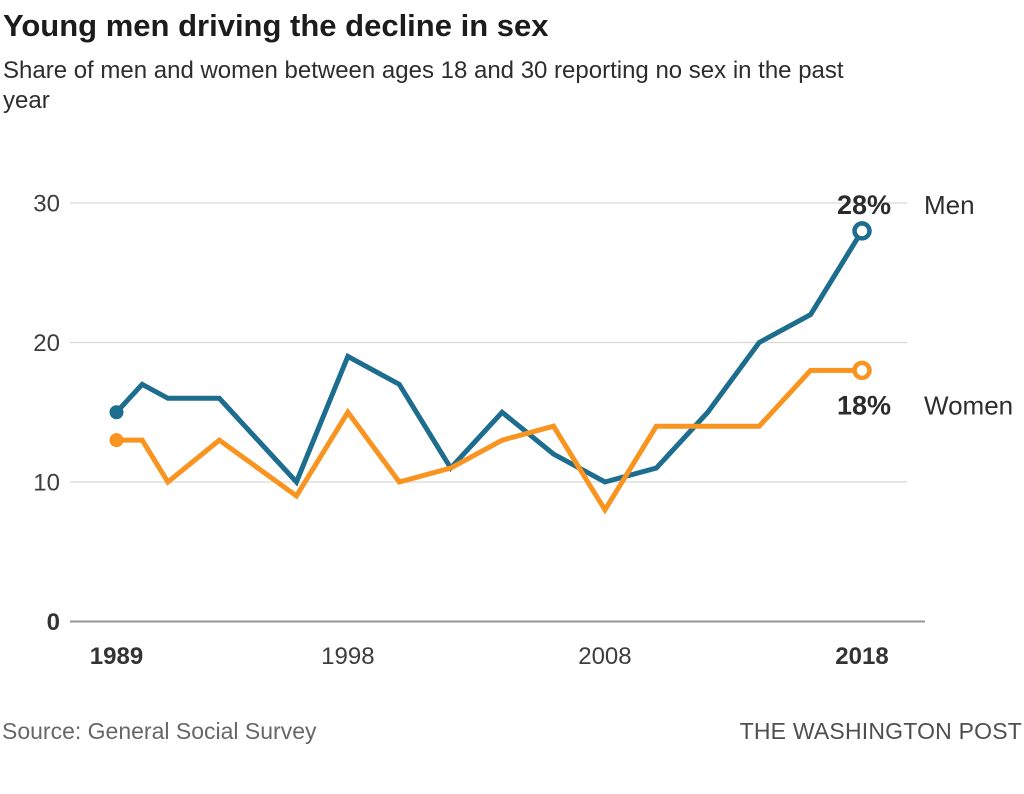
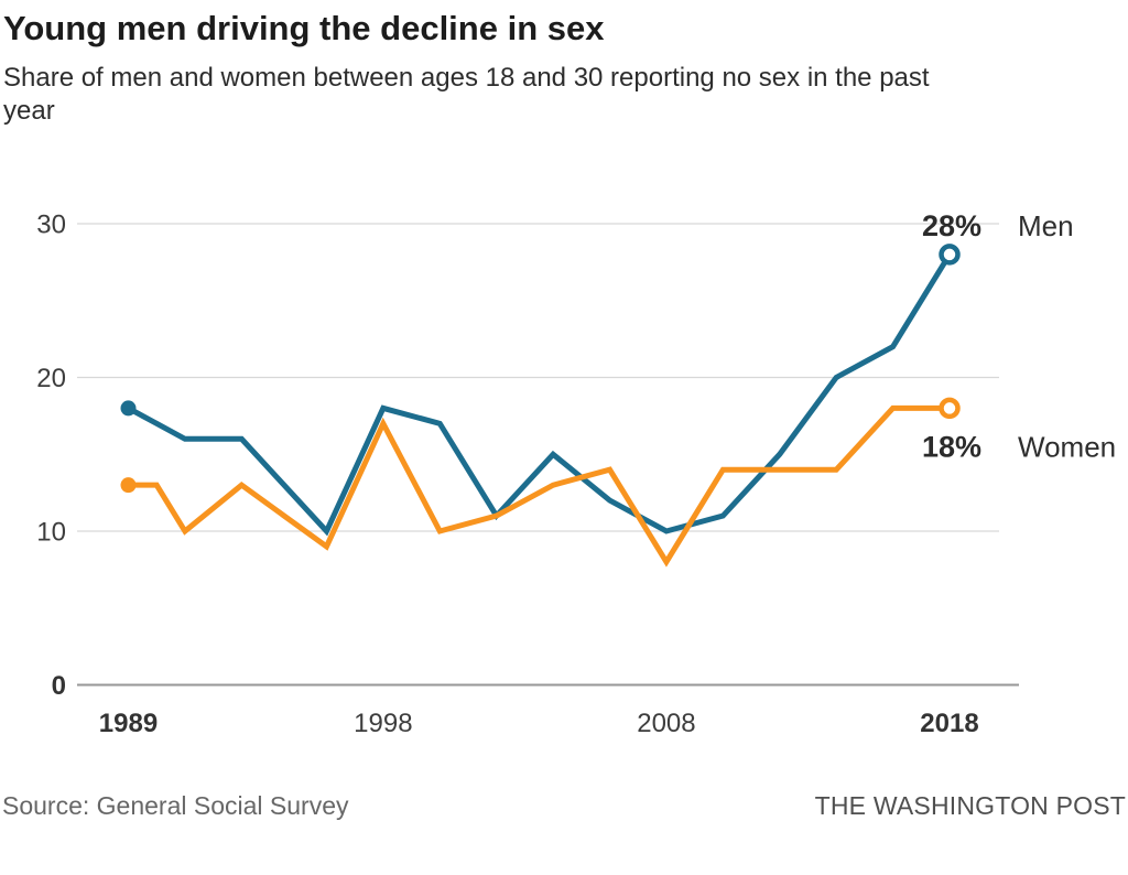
Men/1989: 15 -> 18
Men/1998: 19 -> 18
Women/1998: 15 -> 17
